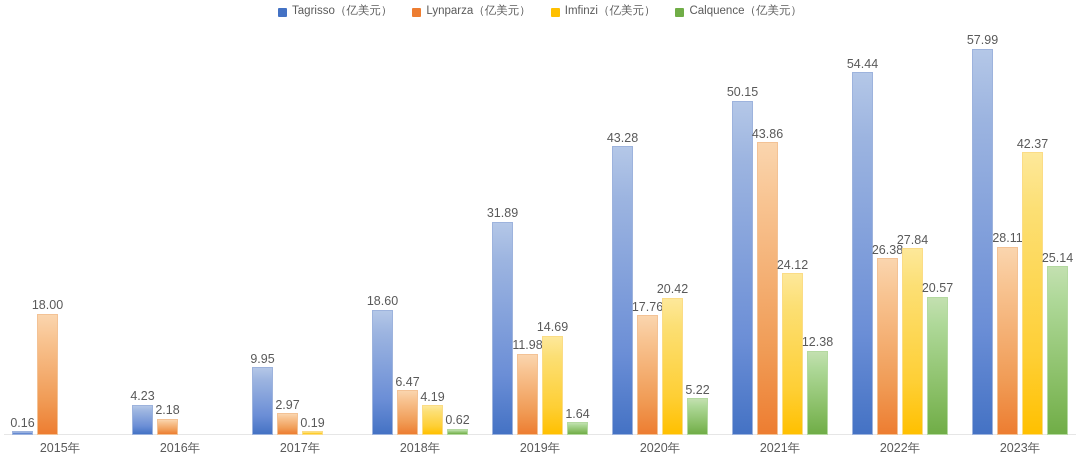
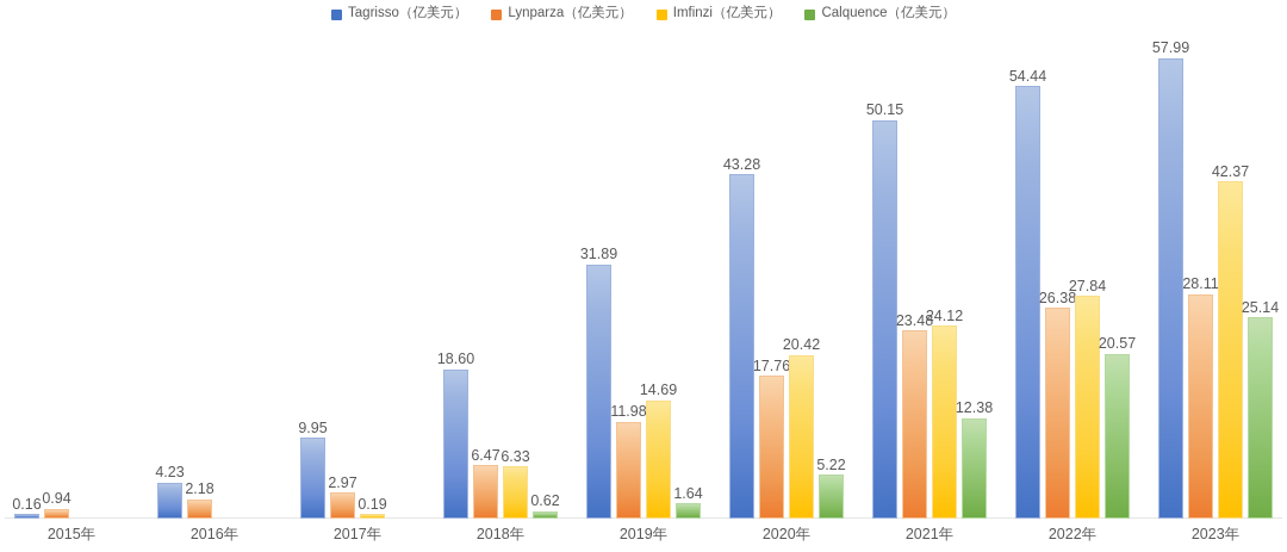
Lynparza（亿美元）/2015年: 18.00 -> 0.94
Imfinzi（亿美元）/2018年: 4.19 -> 6.33
Lynparza（亿美元）/2021年: 43.86 -> 23.48
